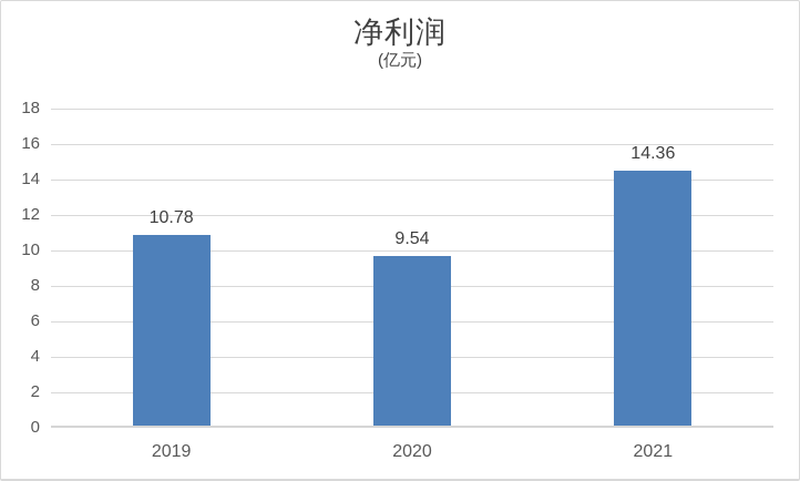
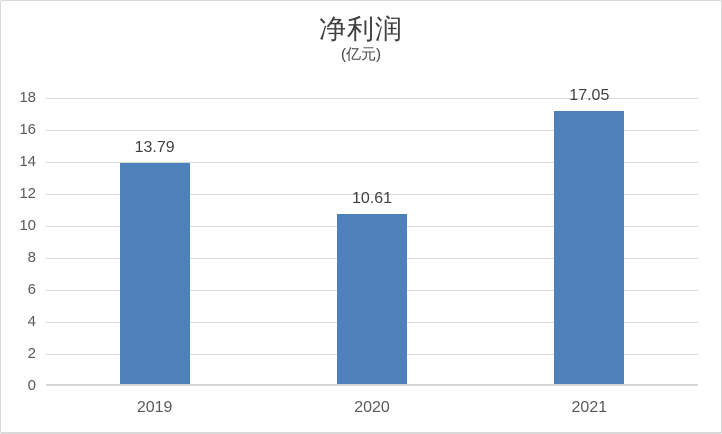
2019: 10.78 -> 13.79
2020: 9.54 -> 10.61
2021: 14.36 -> 17.05
